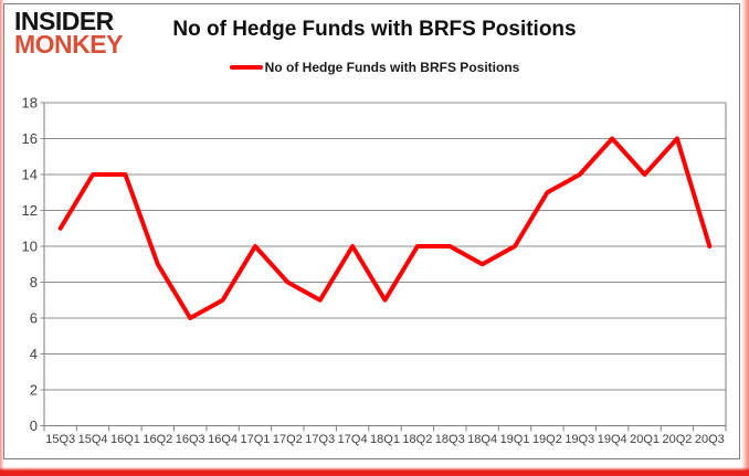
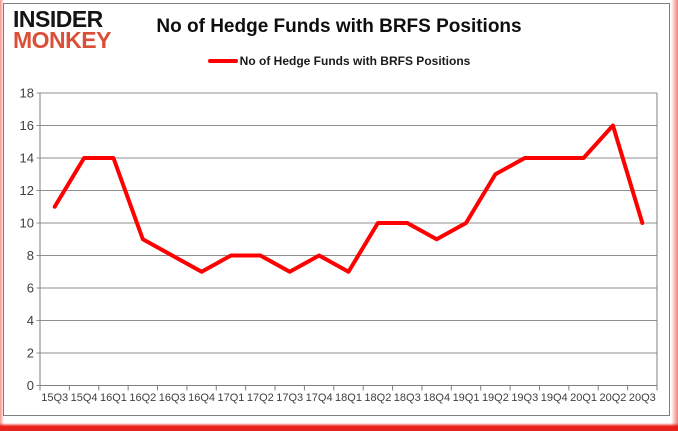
16Q3: 6 -> 8
17Q1: 10 -> 8
17Q4: 10 -> 8
19Q4: 16 -> 14
